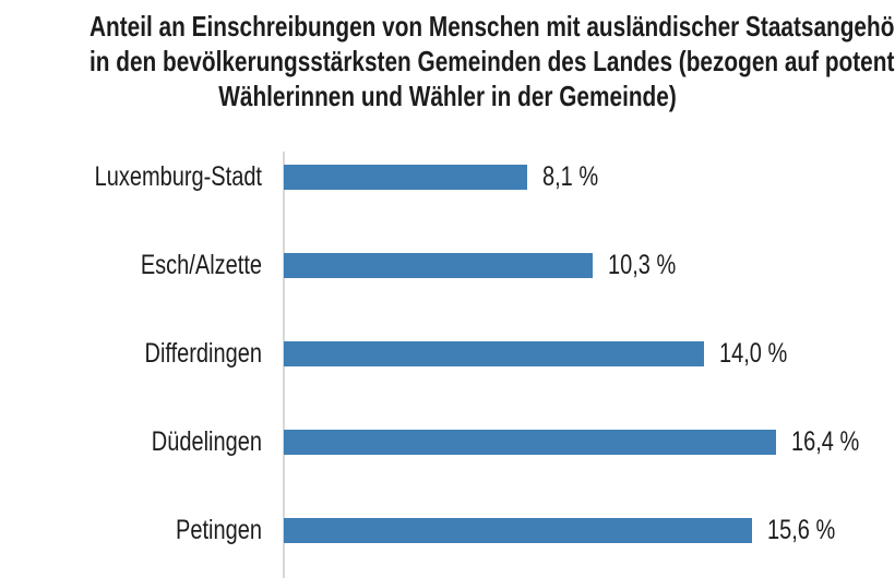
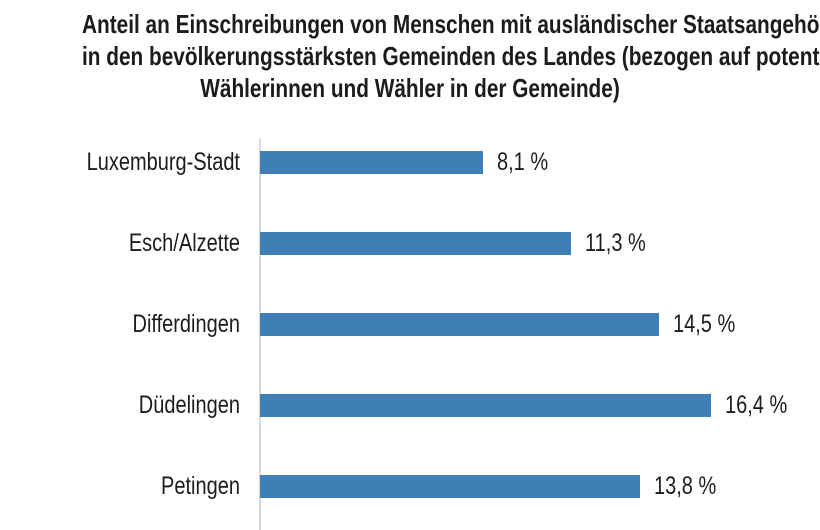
Esch/Alzette: 10,3 -> 11,3
Differdingen: 14,0 -> 14,5
Petingen: 15,6 -> 13,8
